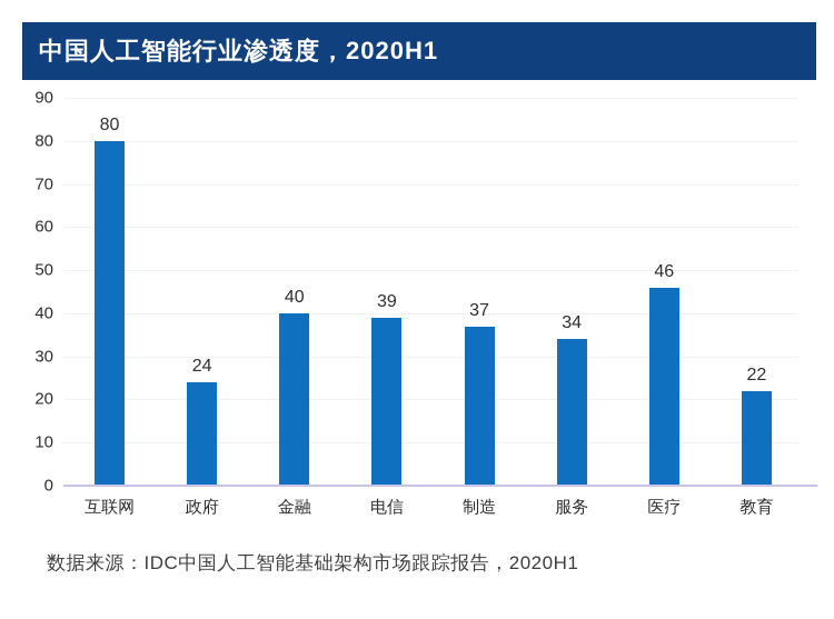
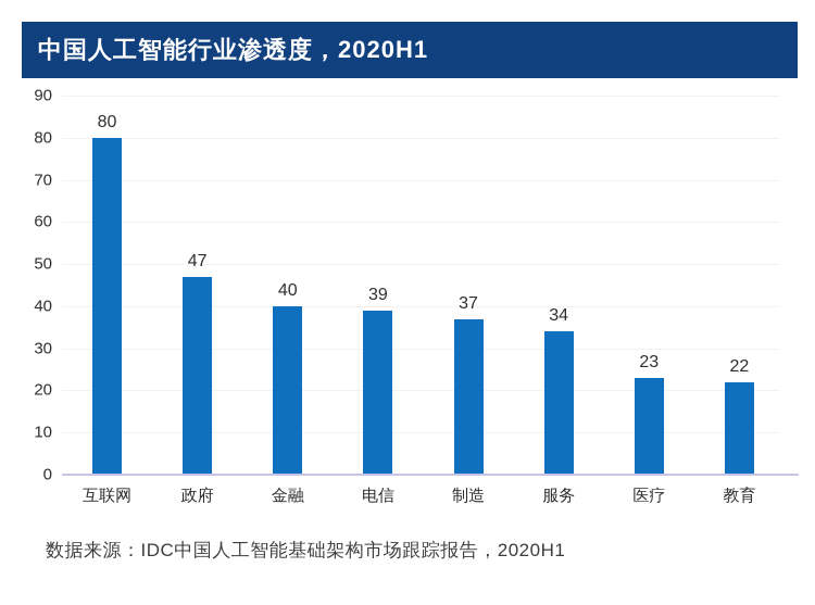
政府: 24 -> 47
医疗: 46 -> 23
